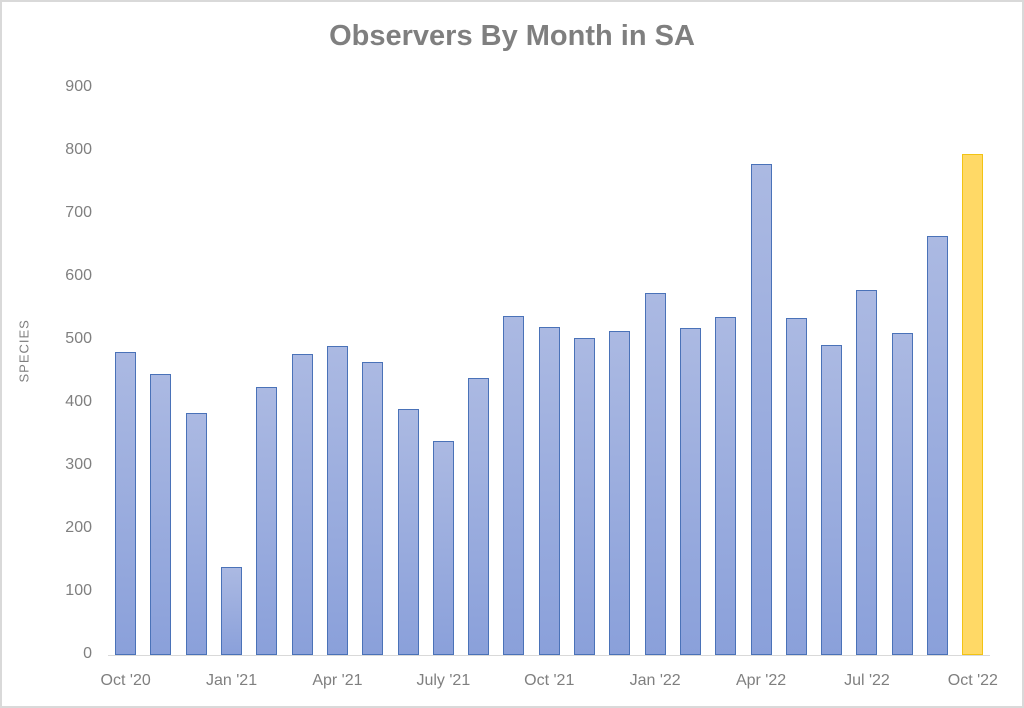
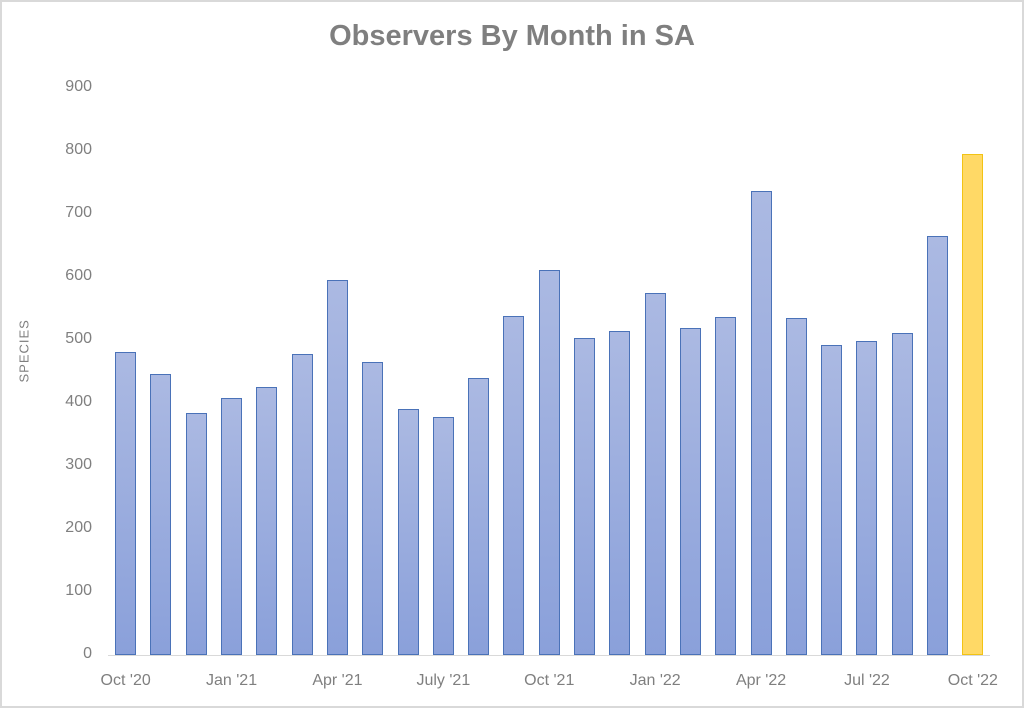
Jan '21: 140 -> 410
Apr '21: 490 -> 600
July '21: 340 -> 380
Oct '21: 520 -> 610
Apr '22: 780 -> 740
Jul '22: 580 -> 500
